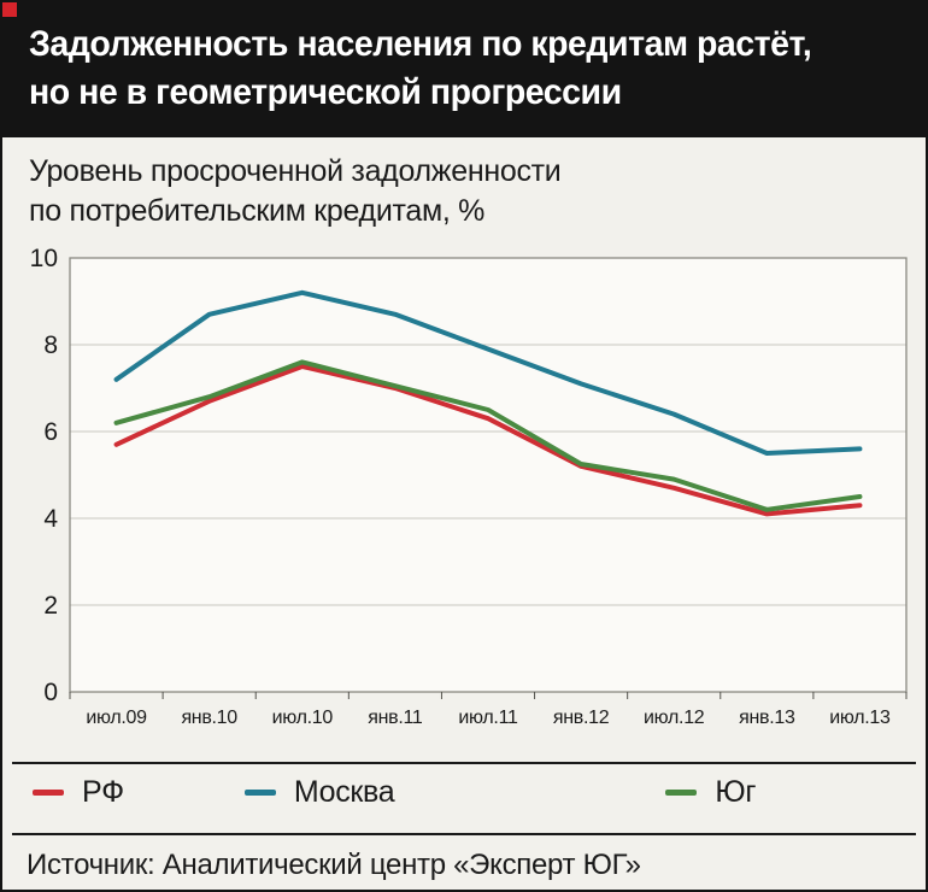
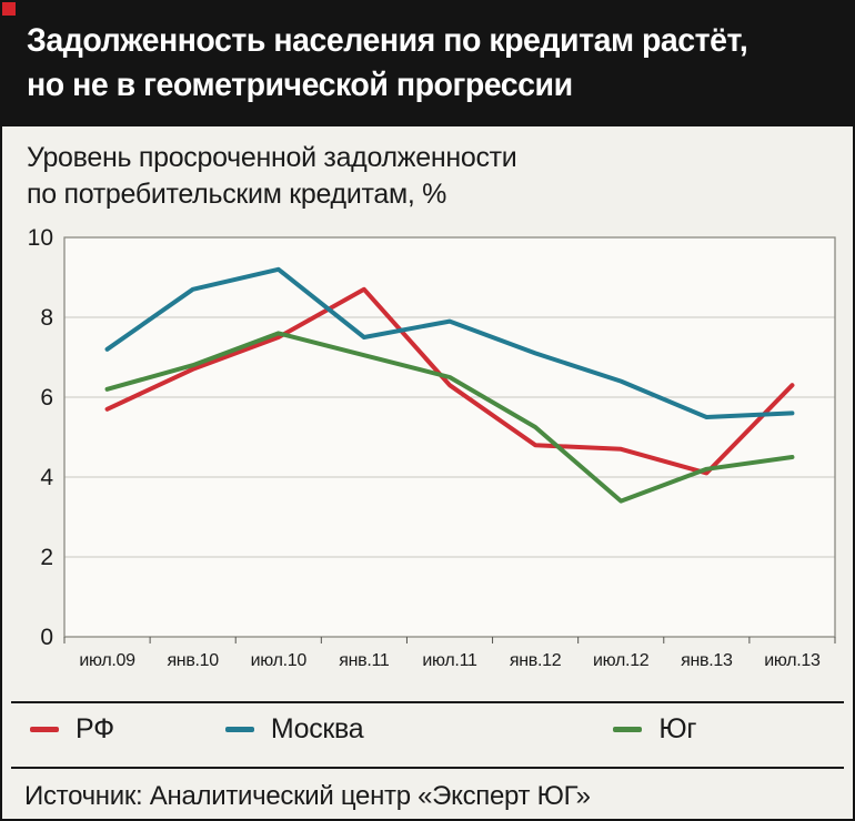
РФ/янв.11: 7.0 -> 8.7
Москва/янв.11: 8.7 -> 7.5
РФ/янв.12: 5.2 -> 4.8
Юг/июл.12: 4.9 -> 3.4
РФ/июл.13: 4.3 -> 6.3
